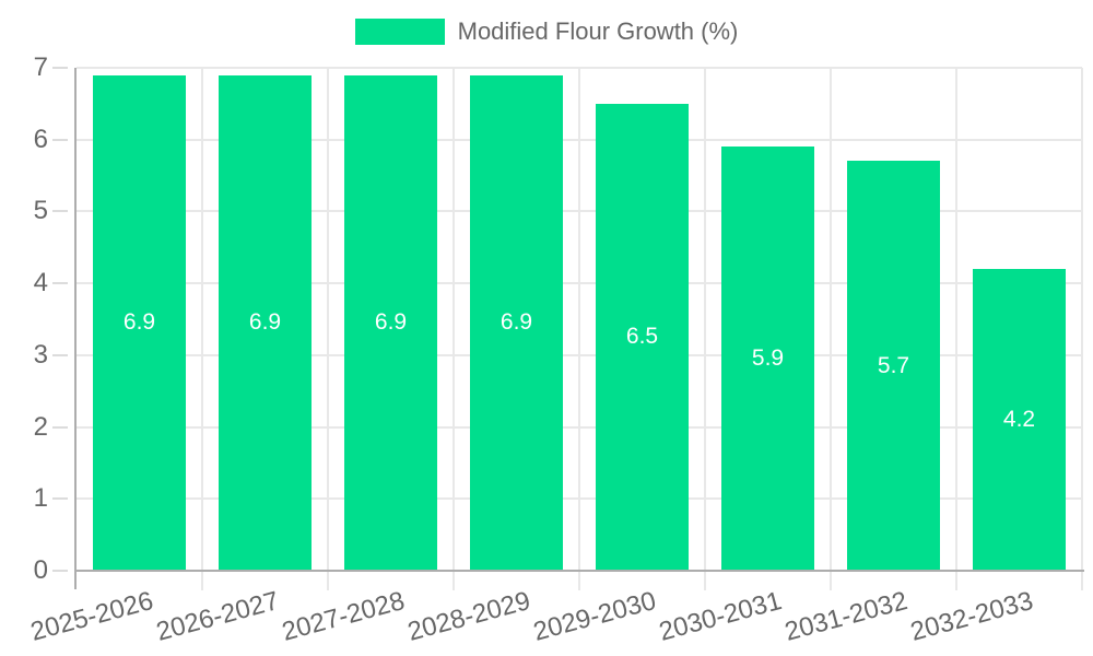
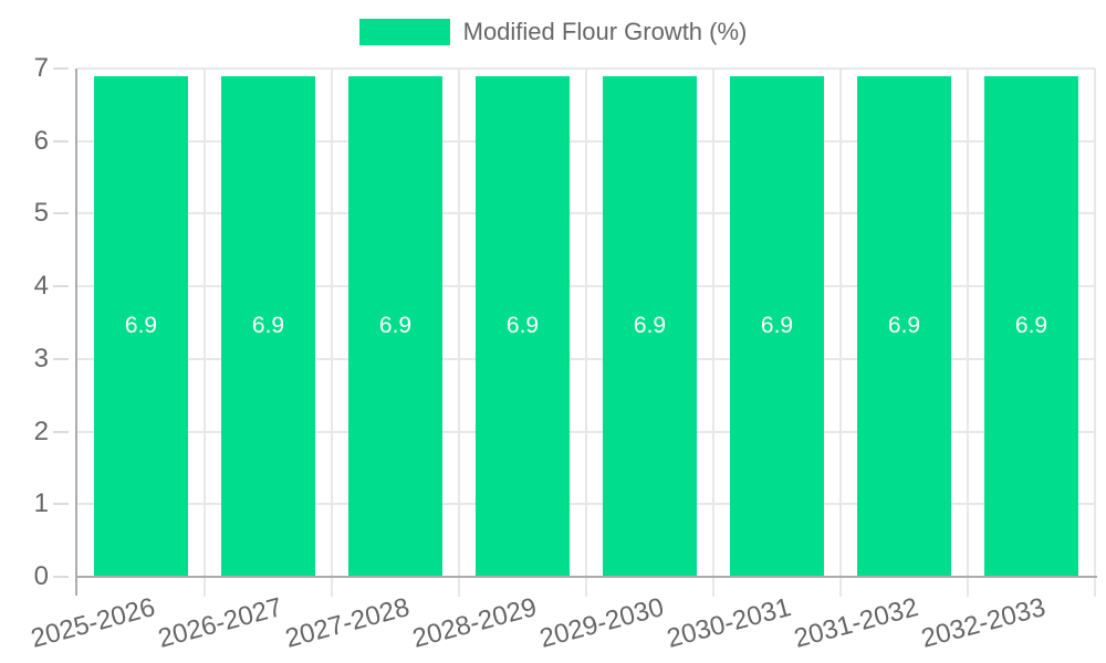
2029-2030: 6.5 -> 6.9
2030-2031: 5.9 -> 6.9
2031-2032: 5.7 -> 6.9
2032-2033: 4.2 -> 6.9
